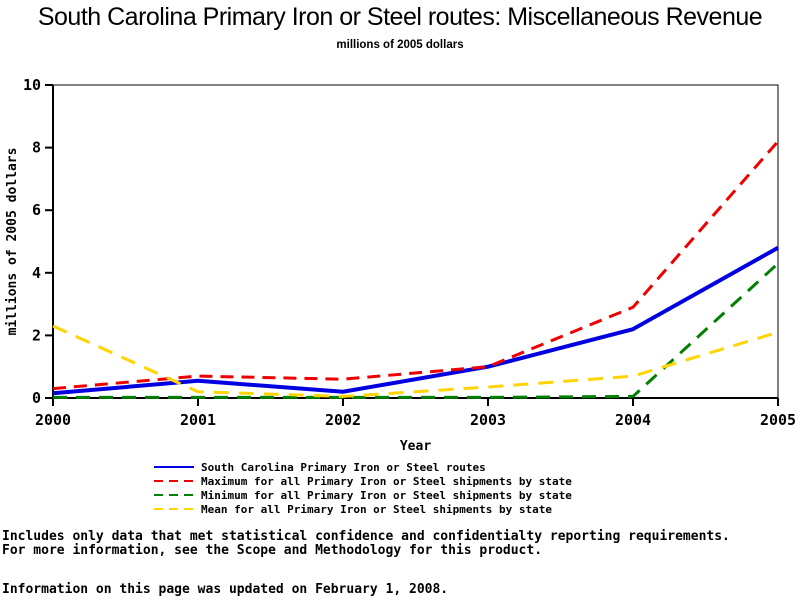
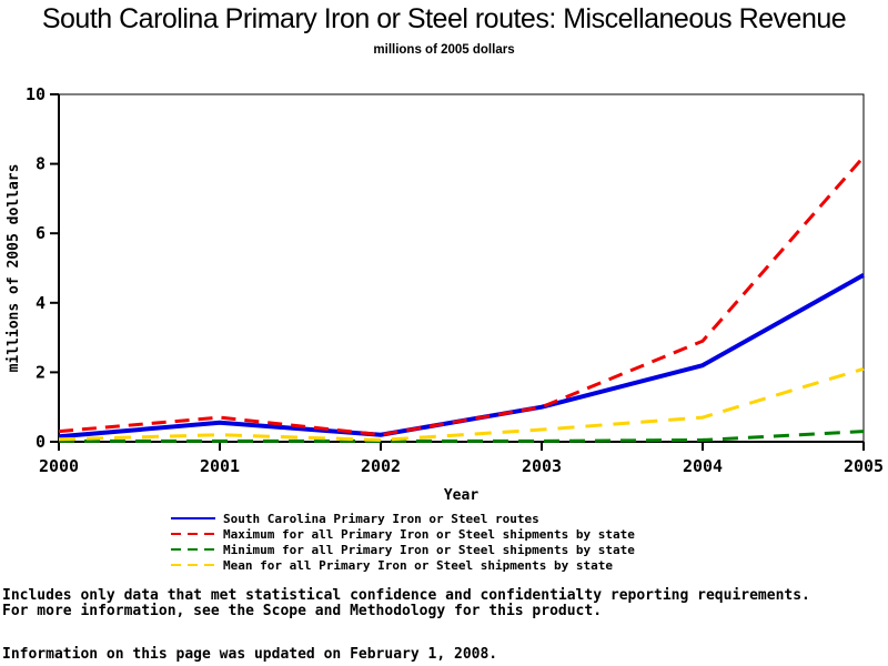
Mean for all Primary Iron or Steel shipments by state/2000: 2.3 -> 0.1
Maximum for all Primary Iron or Steel shipments by state/2002: 0.6 -> 0.2
Minimum for all Primary Iron or Steel shipments by state/2005: 4.3 -> 0.3
